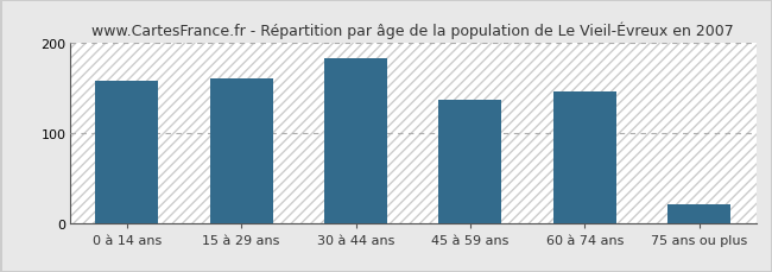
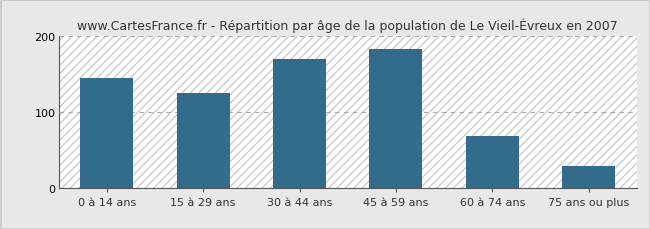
0 à 14 ans: 158 -> 145
15 à 29 ans: 160 -> 125
30 à 44 ans: 182 -> 170
45 à 59 ans: 136 -> 182
60 à 74 ans: 146 -> 68
75 ans ou plus: 20 -> 28
